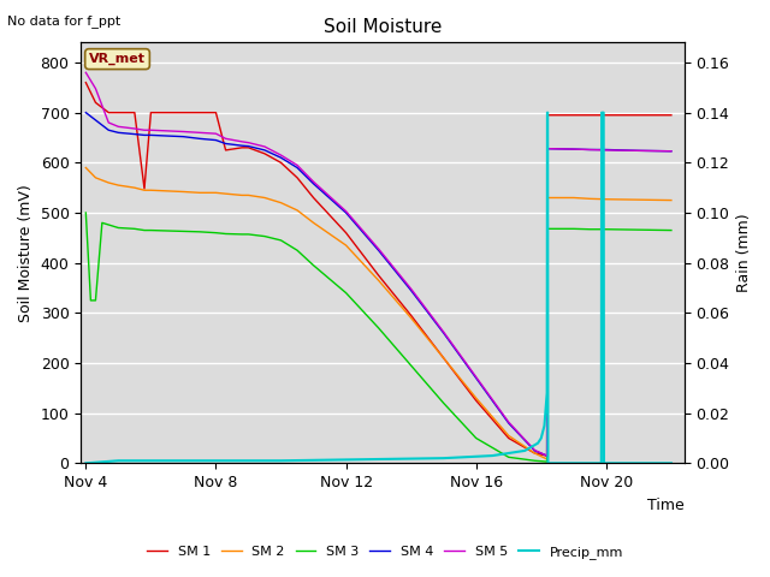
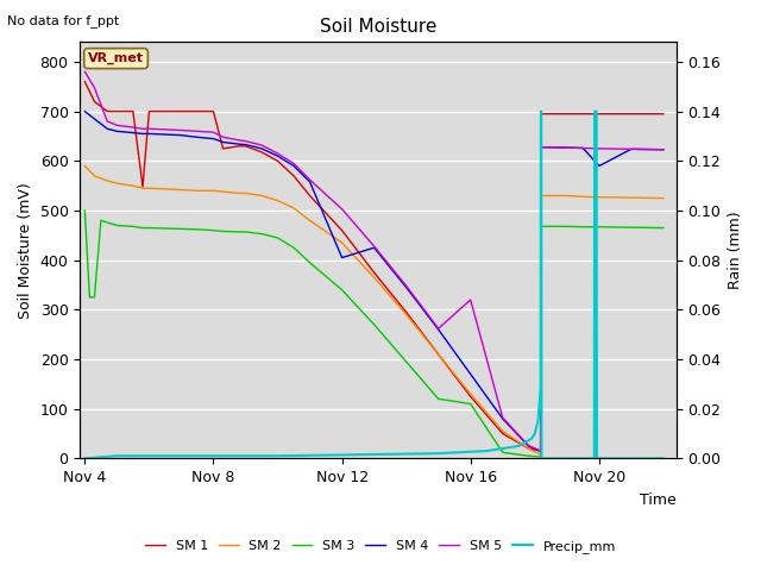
SM 4/Nov 12: 500 -> 405
SM 3/Nov 16: 50 -> 110
SM 5/Nov 16: 172 -> 320
SM 4/Nov 20: 626 -> 590
